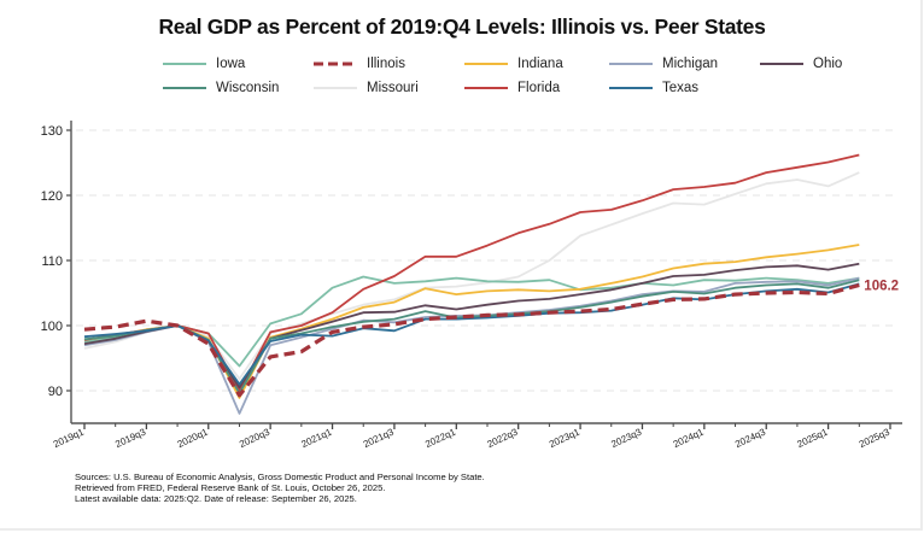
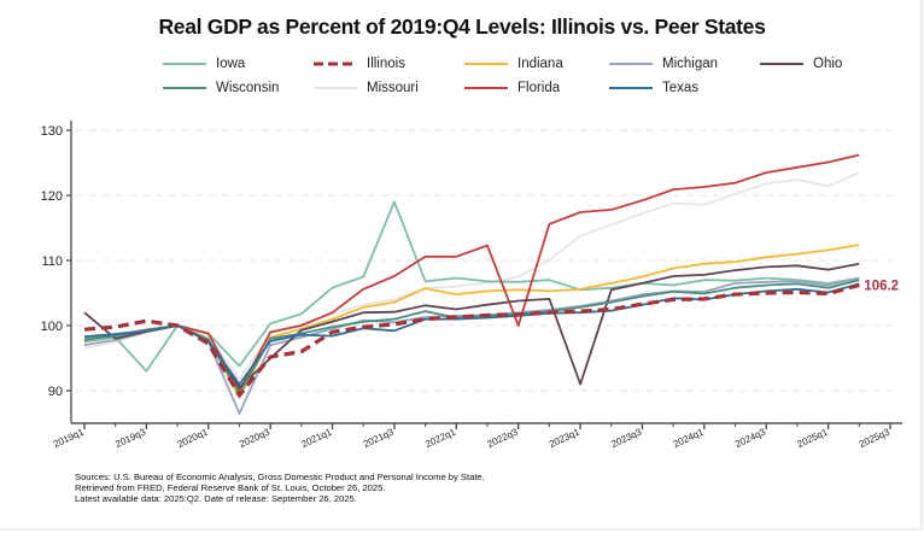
Ohio/2019q1: 97 -> 102
Iowa/2019q3: 99 -> 93
Ohio/2020q3: 98 -> 95
Iowa/2021q3: 106 -> 119
Florida/2022q3: 114 -> 100
Ohio/2023q1: 105 -> 91
